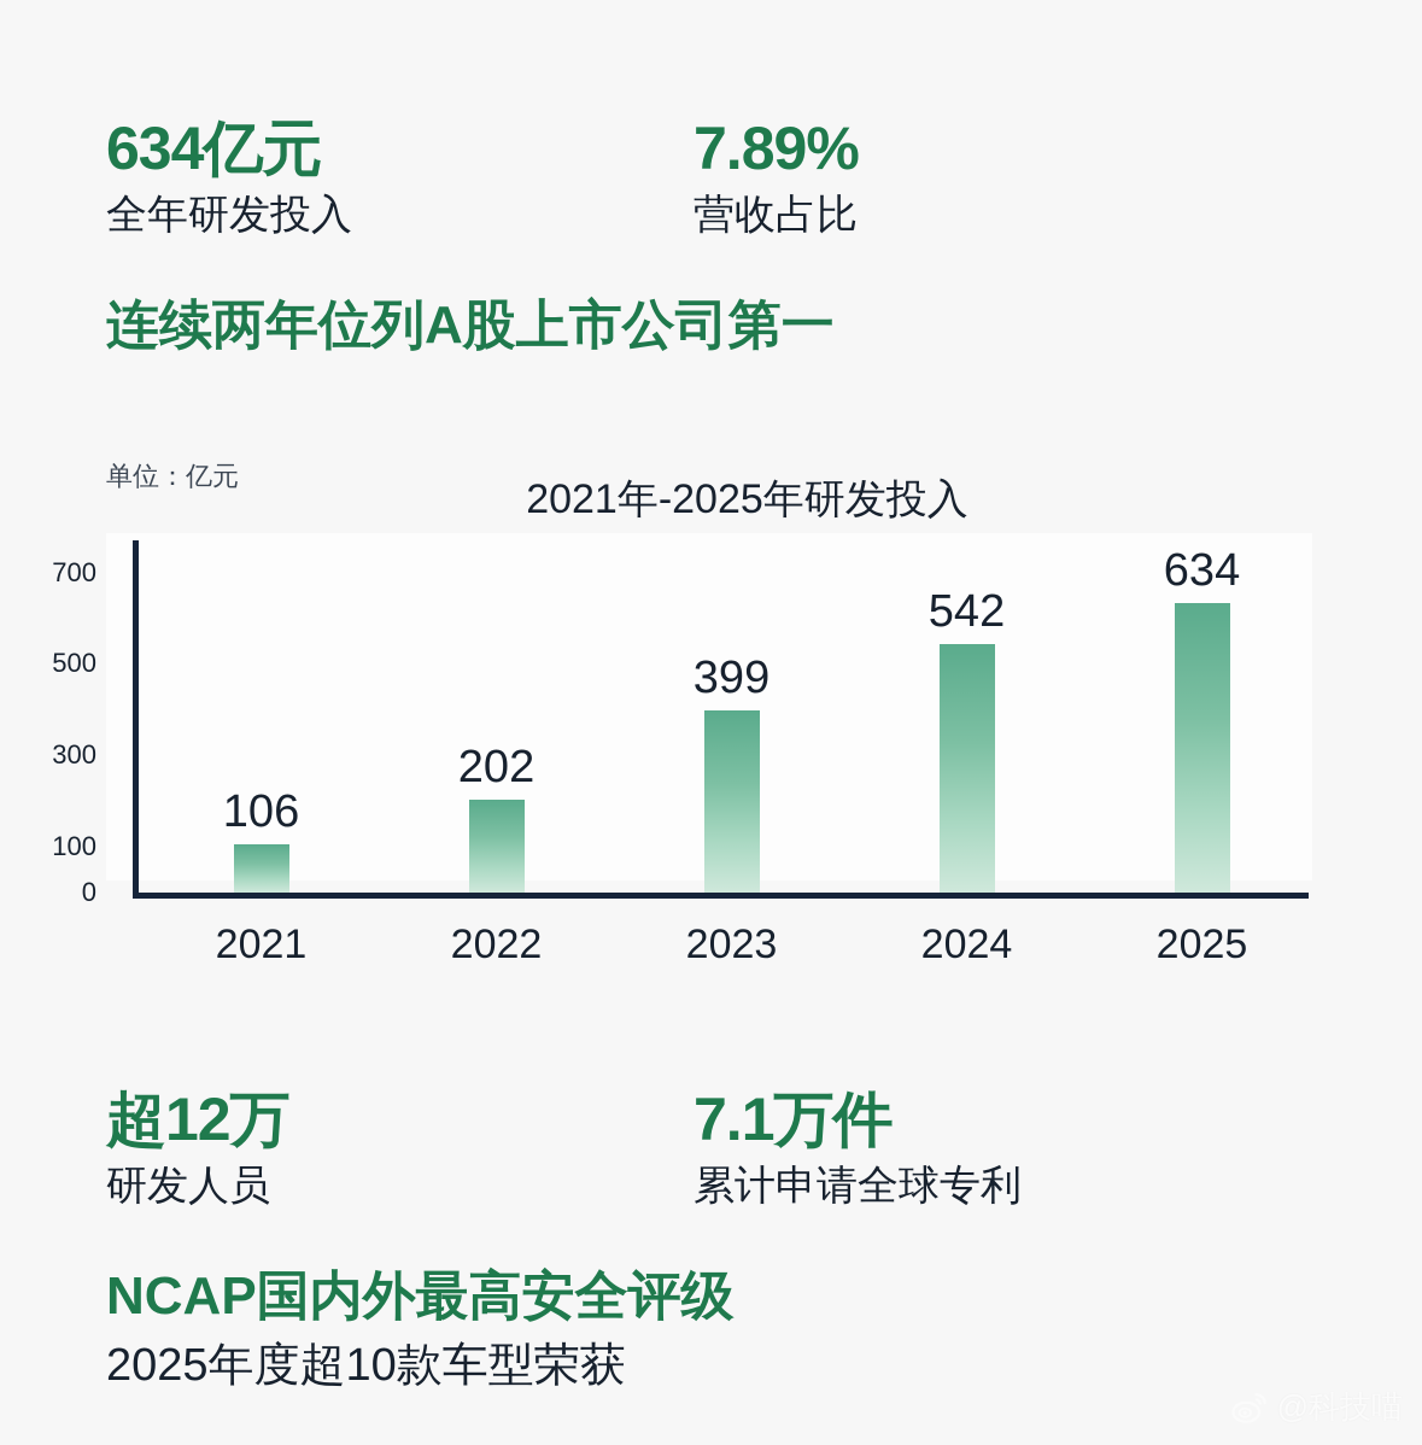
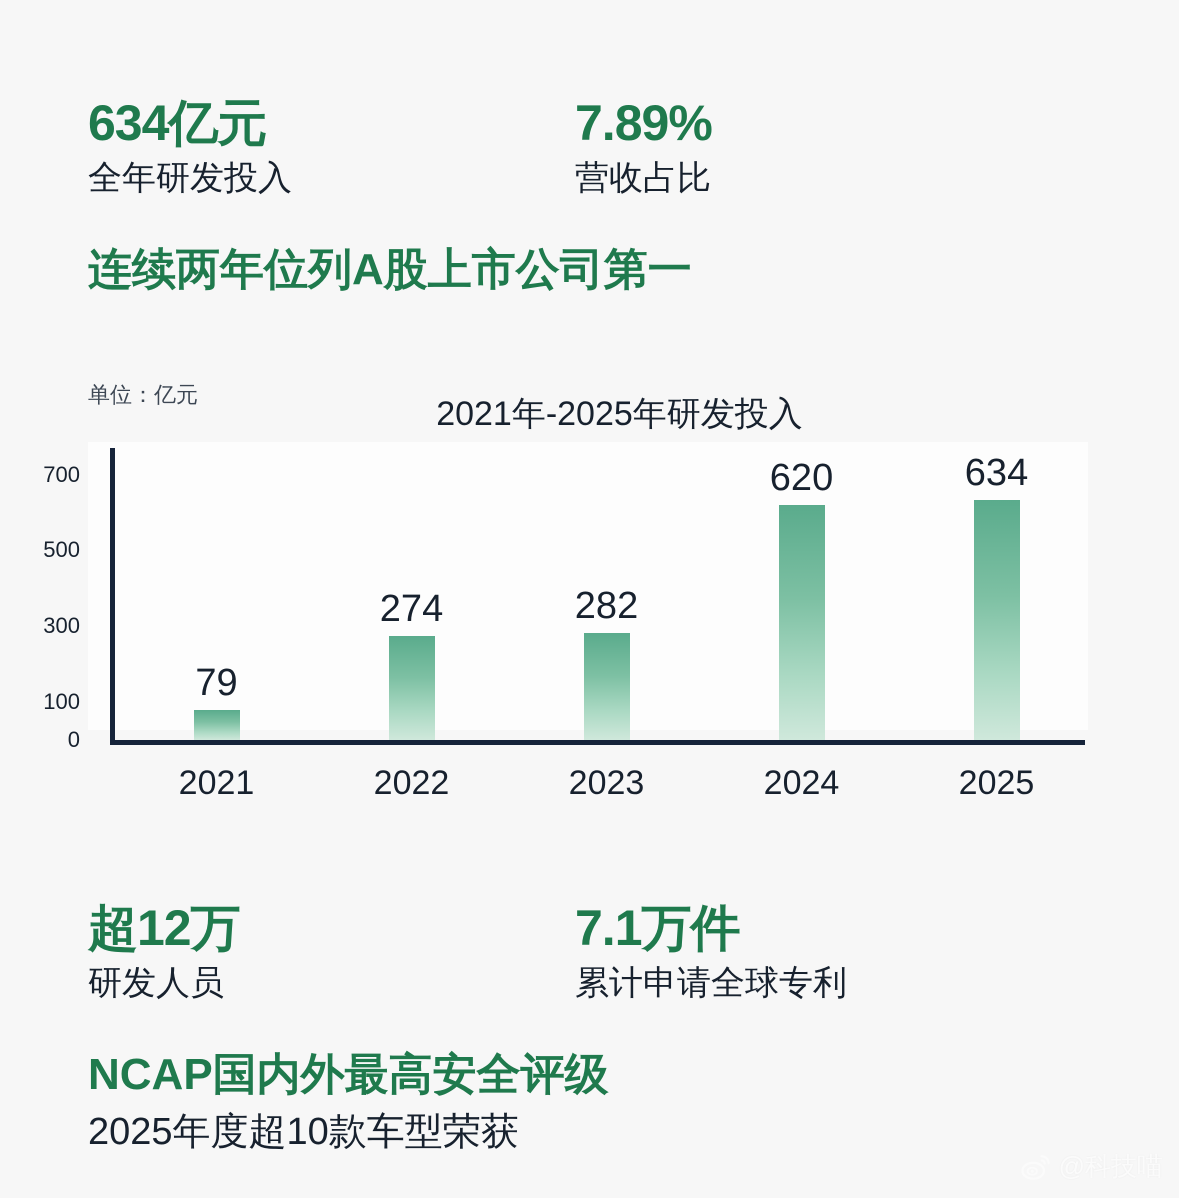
2021: 106 -> 79
2022: 202 -> 274
2023: 399 -> 282
2024: 542 -> 620
